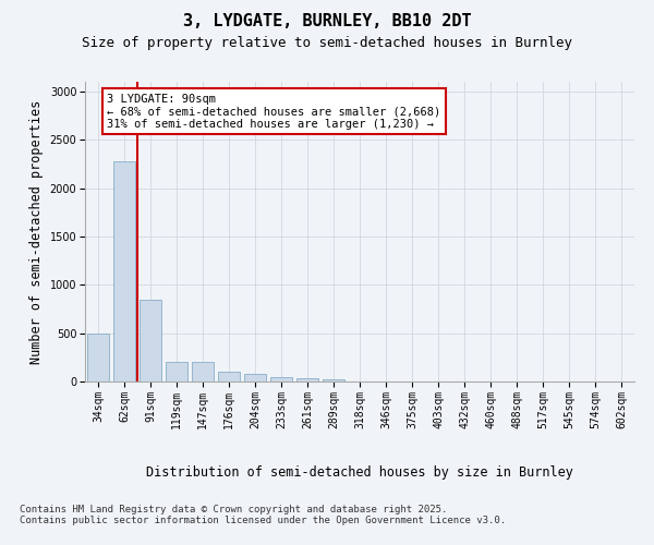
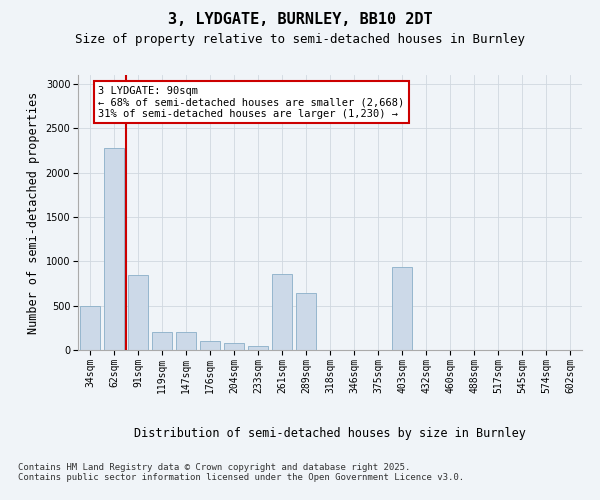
261sqm: 40 -> 860
289sqm: 20 -> 640
403sqm: 0 -> 940
